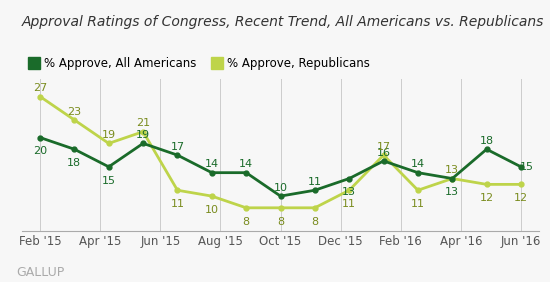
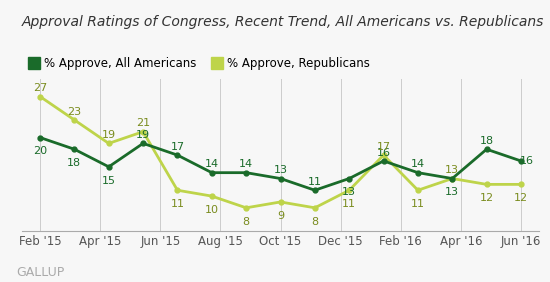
% Approve, All Americans/Oct '15: 10 -> 13
% Approve, Republicans/Oct '15: 8 -> 9
% Approve, All Americans/Jun '16: 15 -> 16
